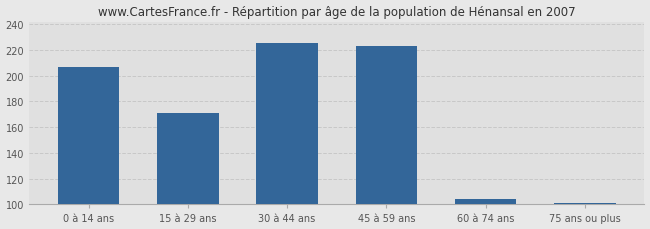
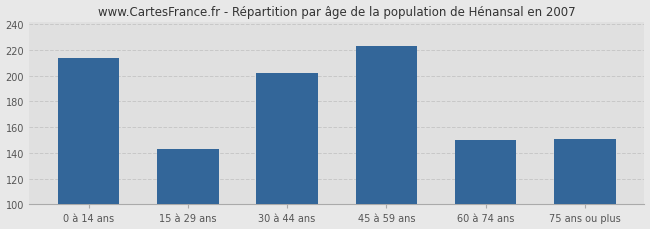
0 à 14 ans: 207 -> 214
15 à 29 ans: 171 -> 143
30 à 44 ans: 225 -> 202
60 à 74 ans: 104 -> 150
75 ans ou plus: 101 -> 151
